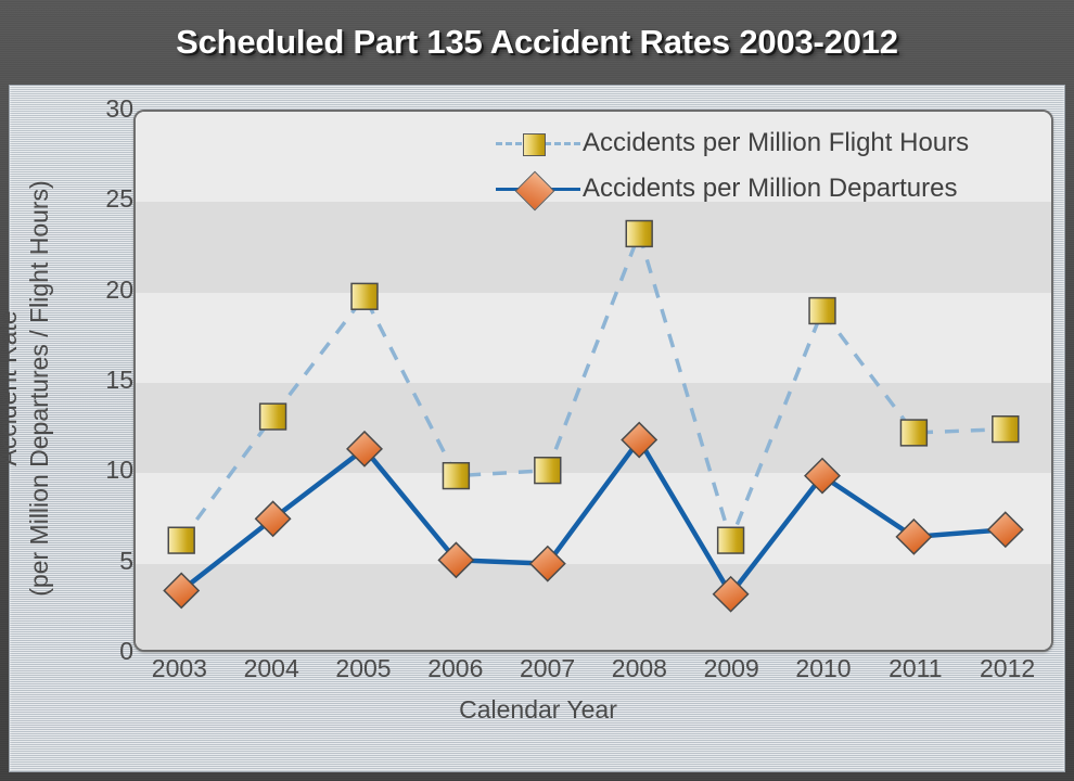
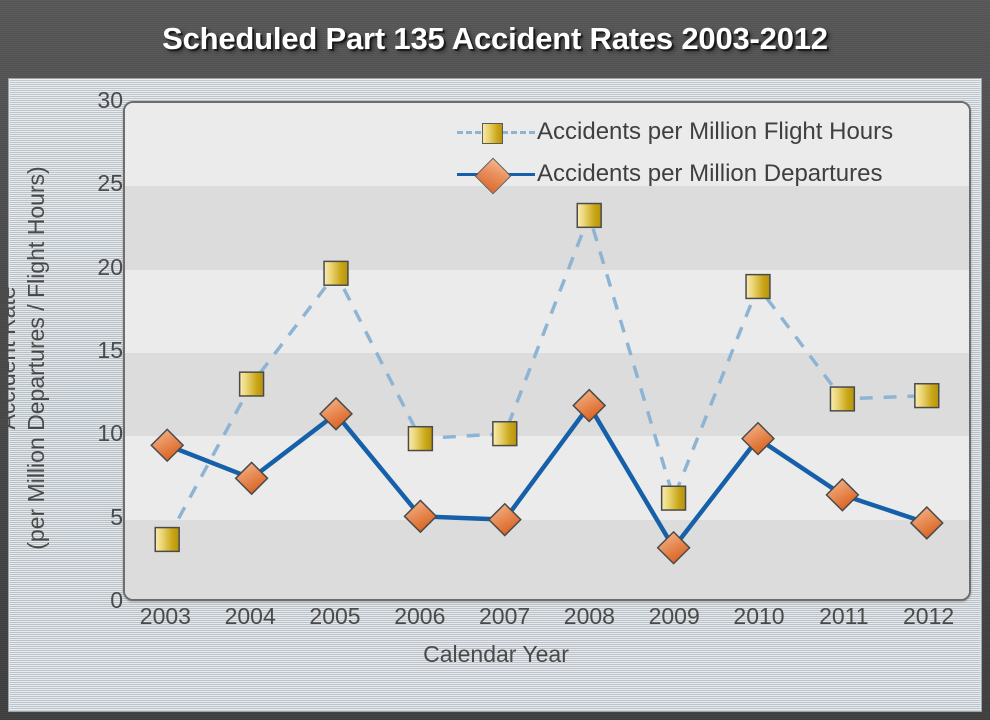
Accidents per Million Flight Hours/2003: 6.1 -> 3.6
Accidents per Million Departures/2003: 3.3 -> 9.3
Accidents per Million Departures/2012: 6.7 -> 4.6
